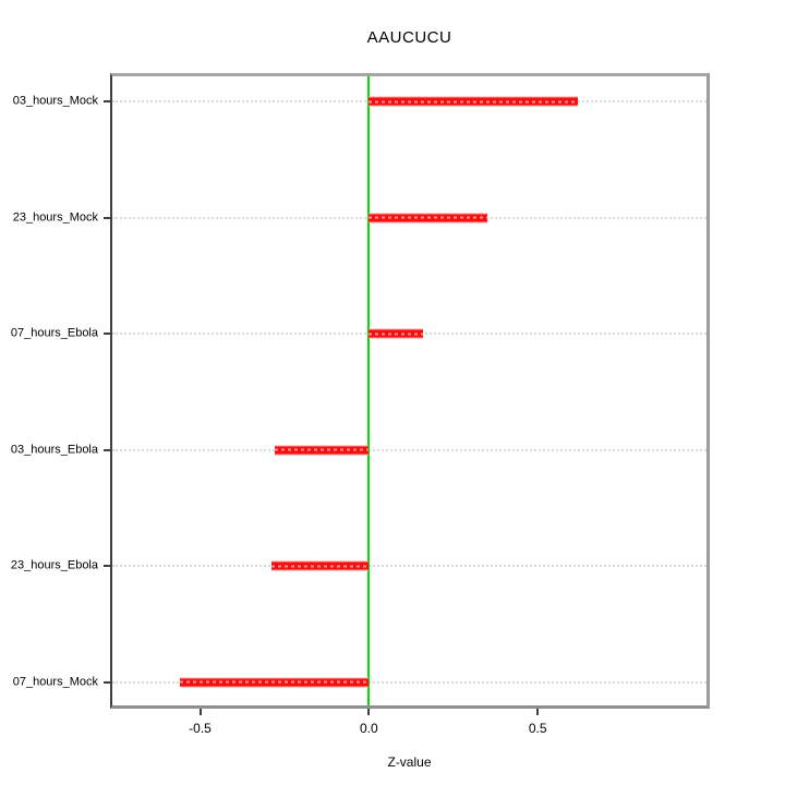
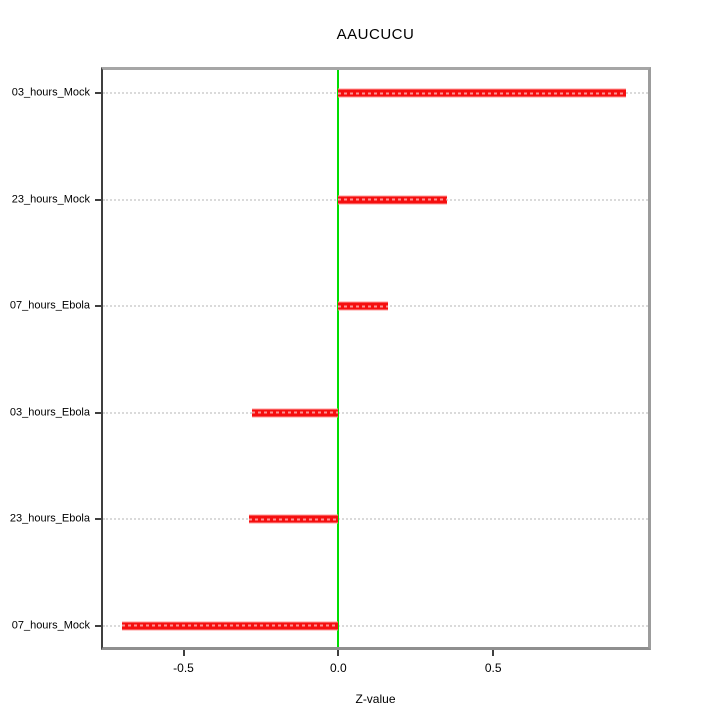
03_hours_Mock: 0.62 -> 0.93
07_hours_Mock: -0.56 -> -0.70
